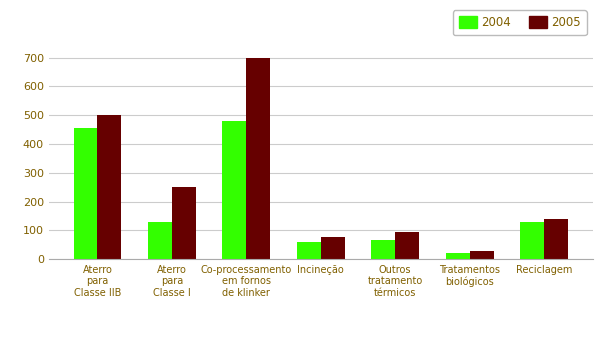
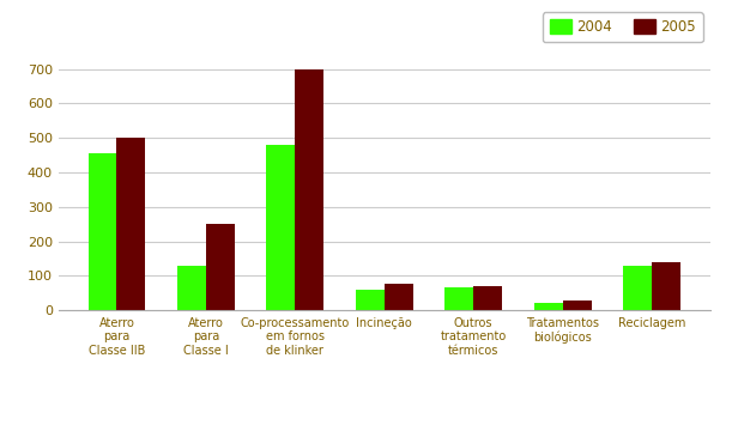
2005/Outros tratamento térmicos: 95 -> 70
